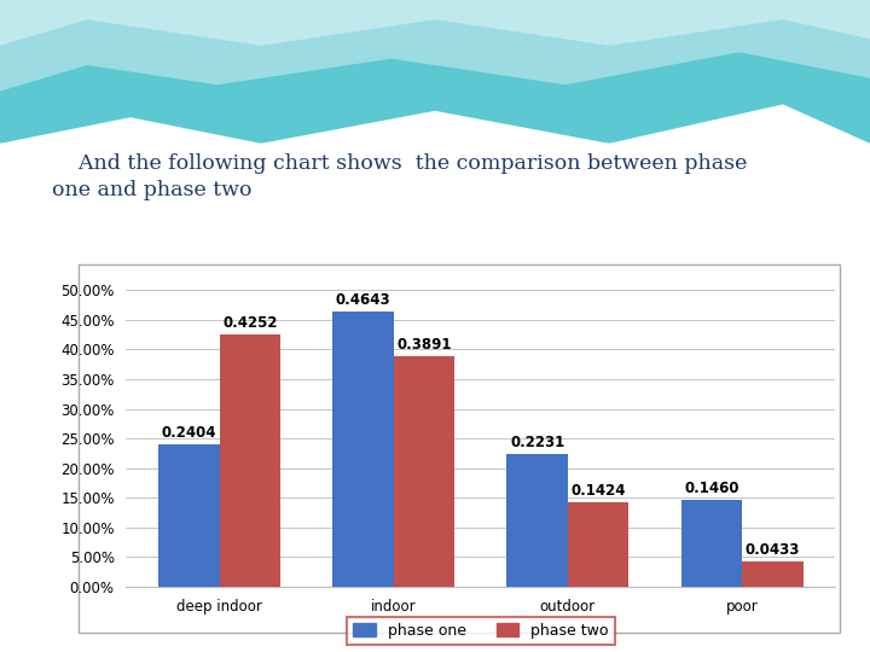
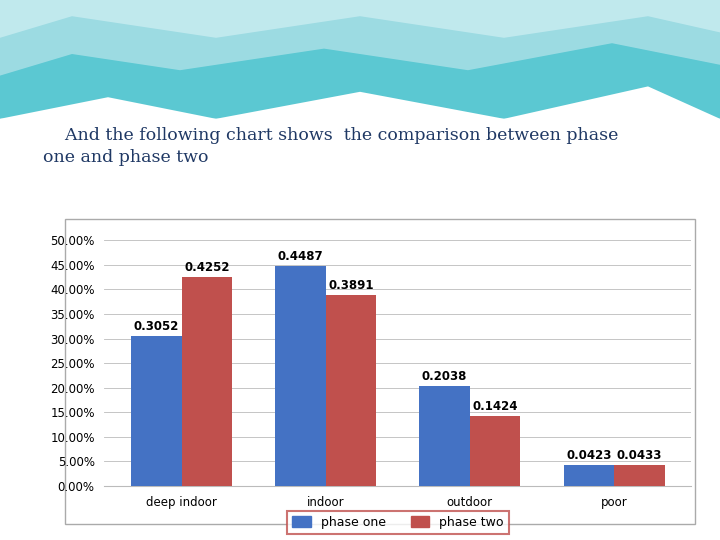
phase one/deep indoor: 0.2404 -> 0.3052
phase one/indoor: 0.4643 -> 0.4487
phase one/outdoor: 0.2231 -> 0.2038
phase one/poor: 0.1460 -> 0.0423
